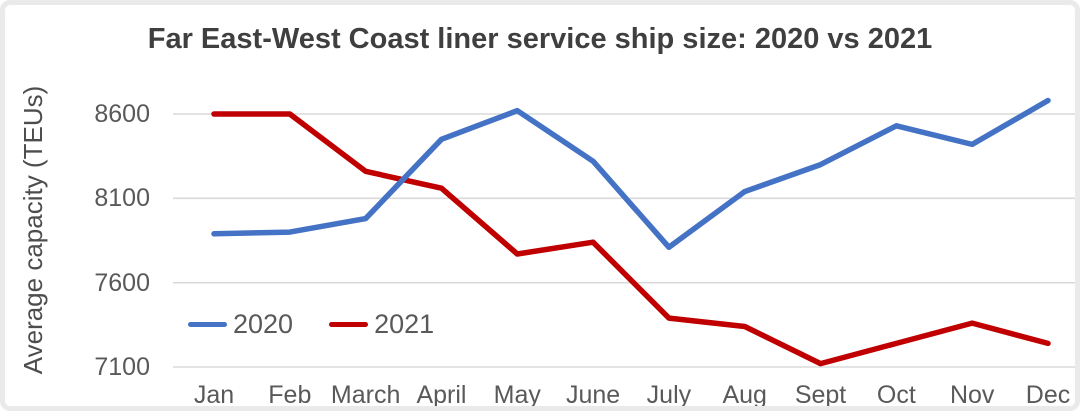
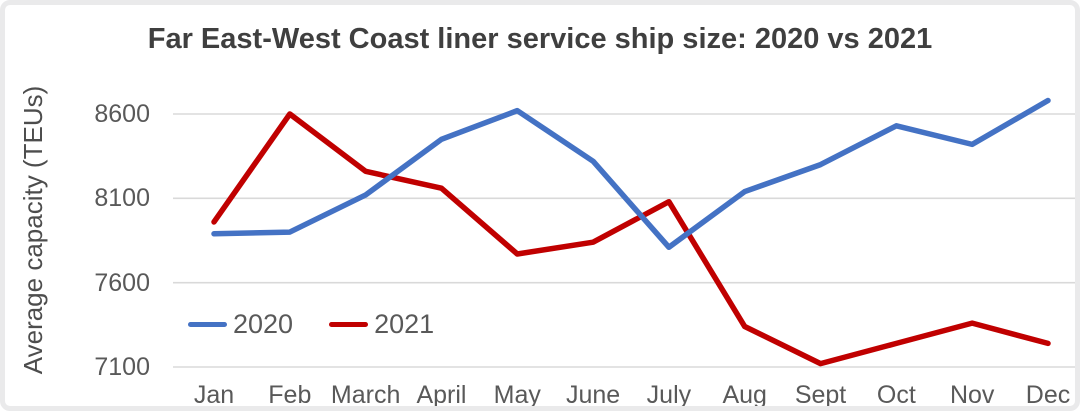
2021/Jan: 8600 -> 7960
2020/March: 7980 -> 8120
2021/July: 7390 -> 8080
